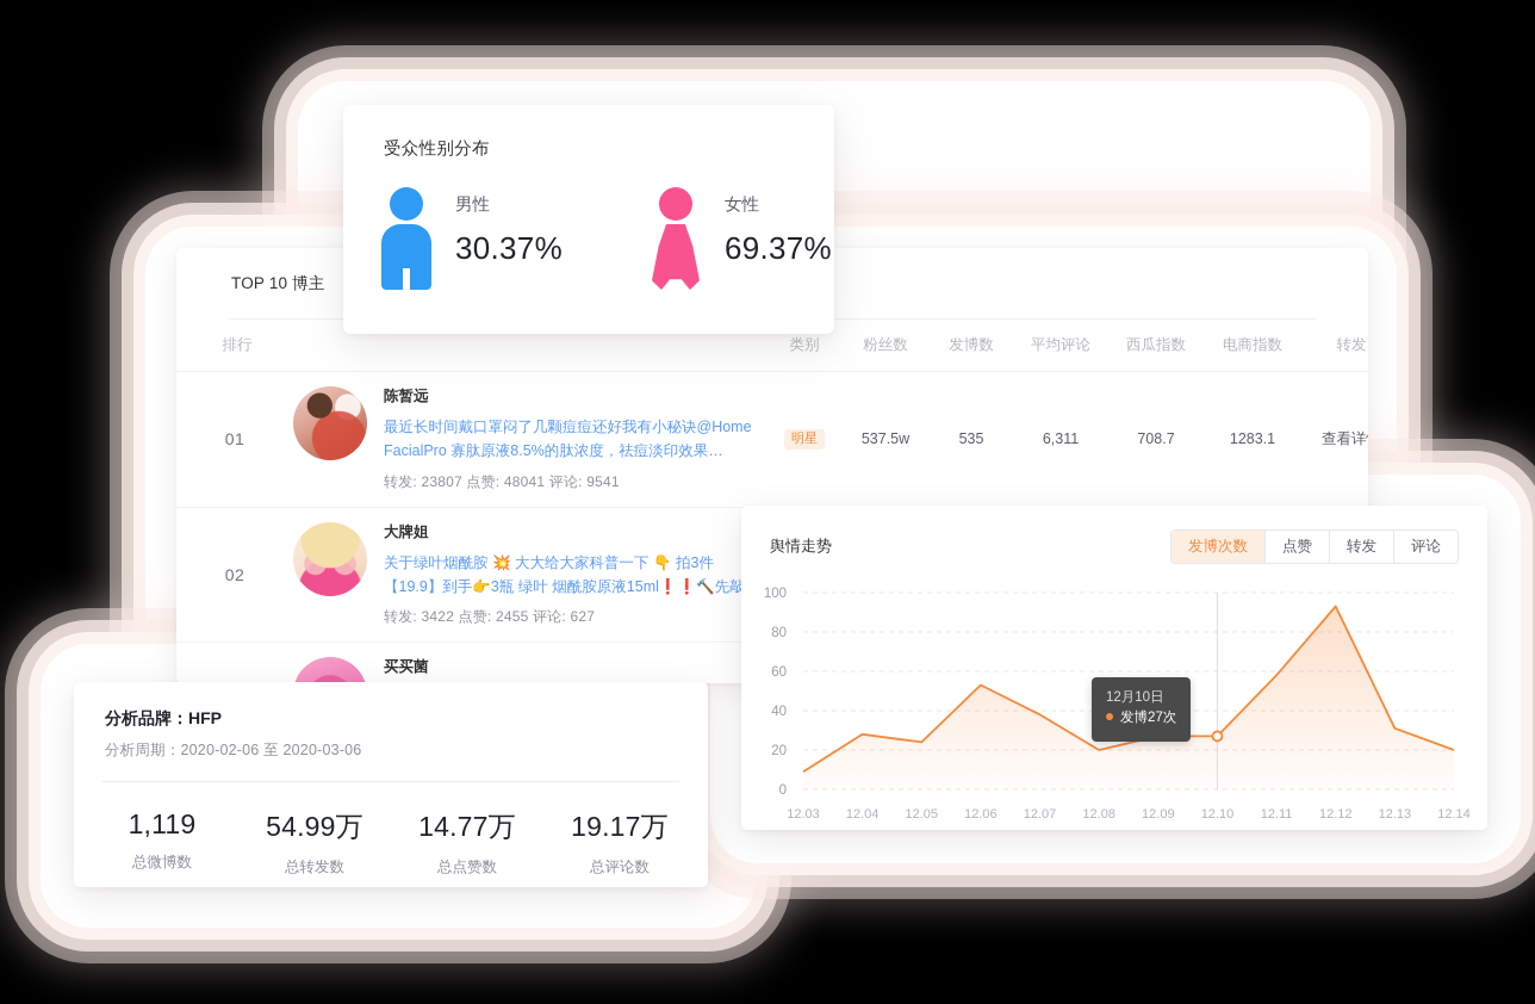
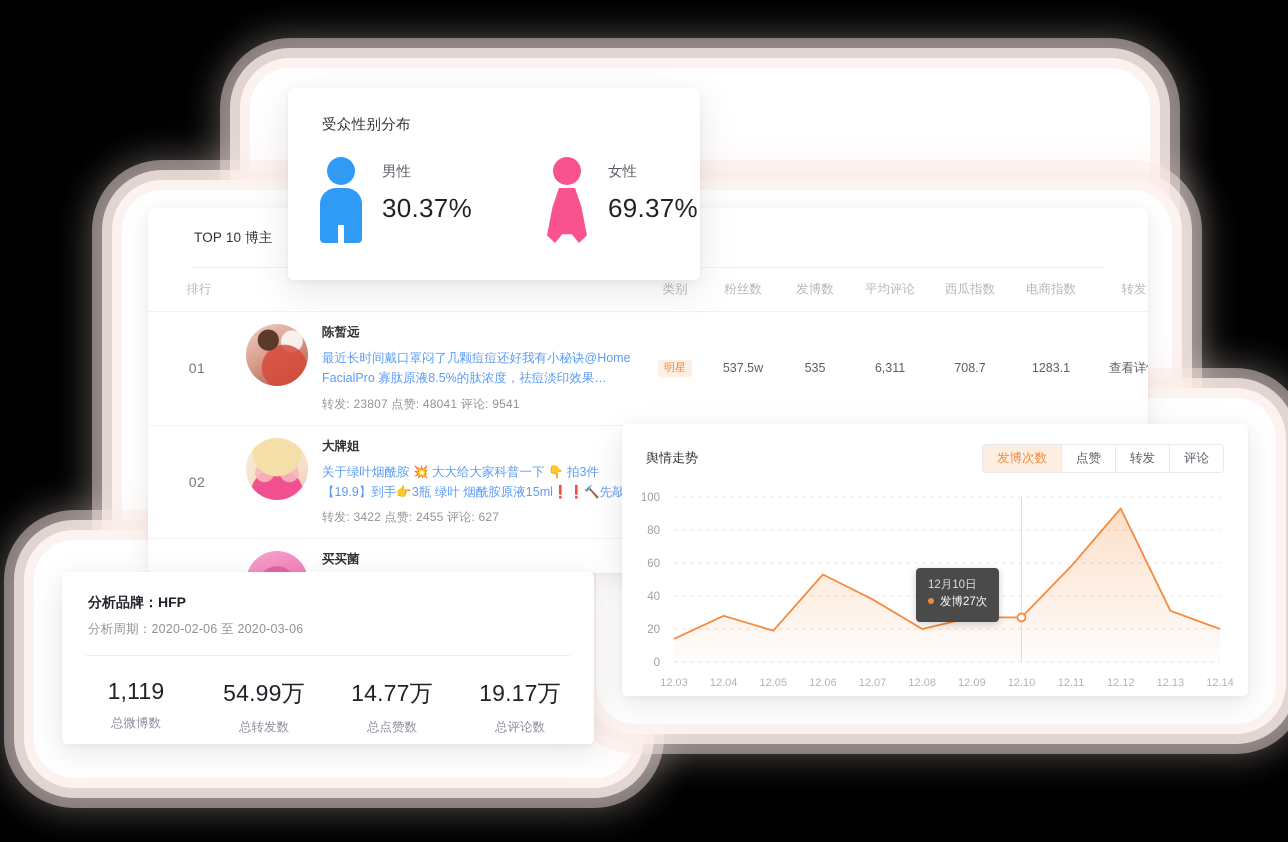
12.03: 9 -> 14
12.05: 24 -> 19
